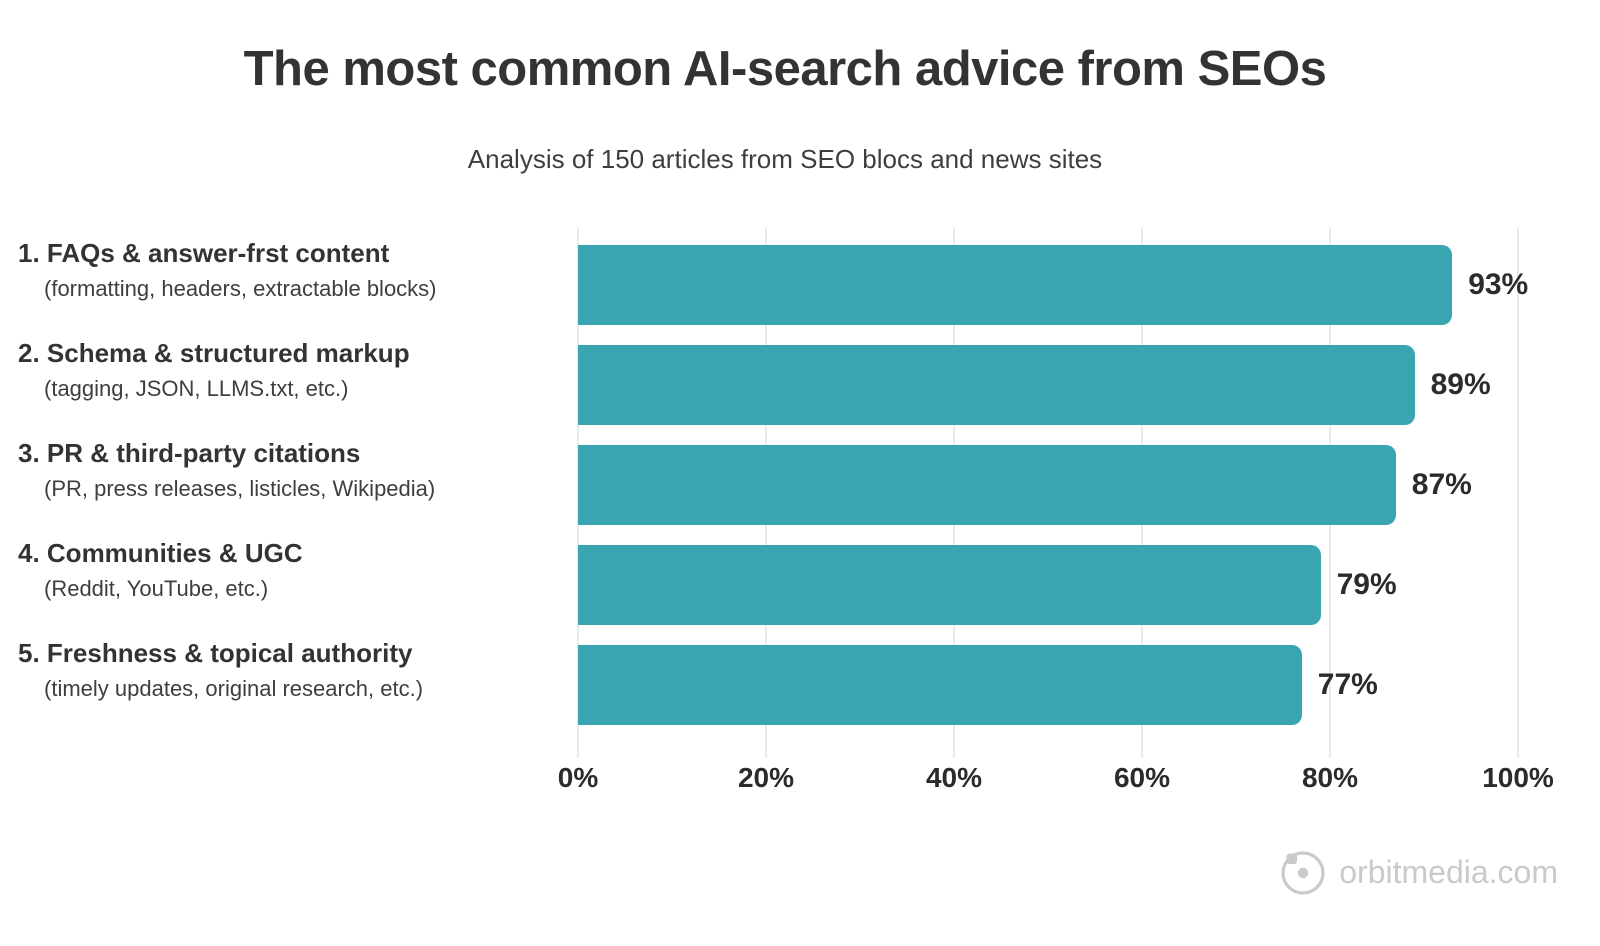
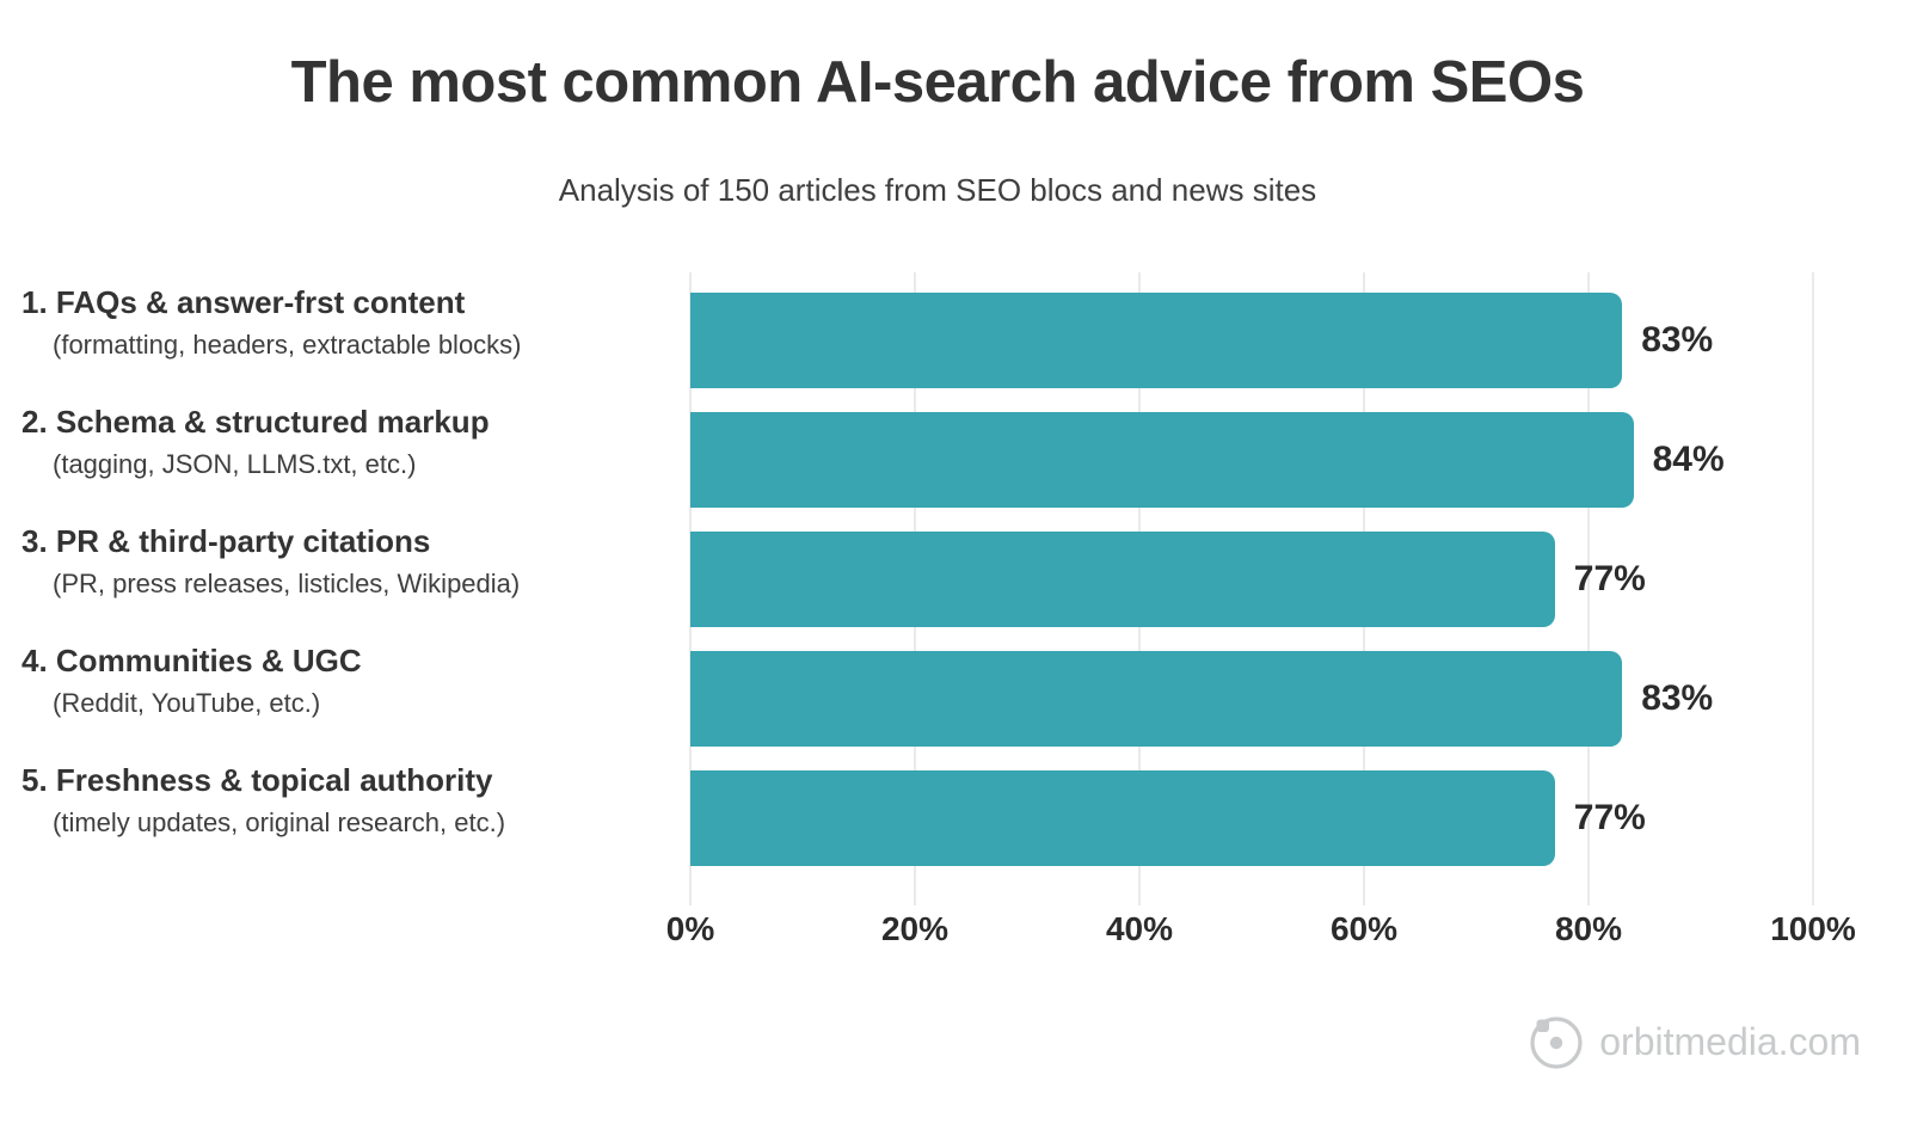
1. FAQs & answer-frst content: 93% -> 83%
2. Schema & structured markup: 89% -> 84%
3. PR & third-party citations: 87% -> 77%
4. Communities & UGC: 79% -> 83%
